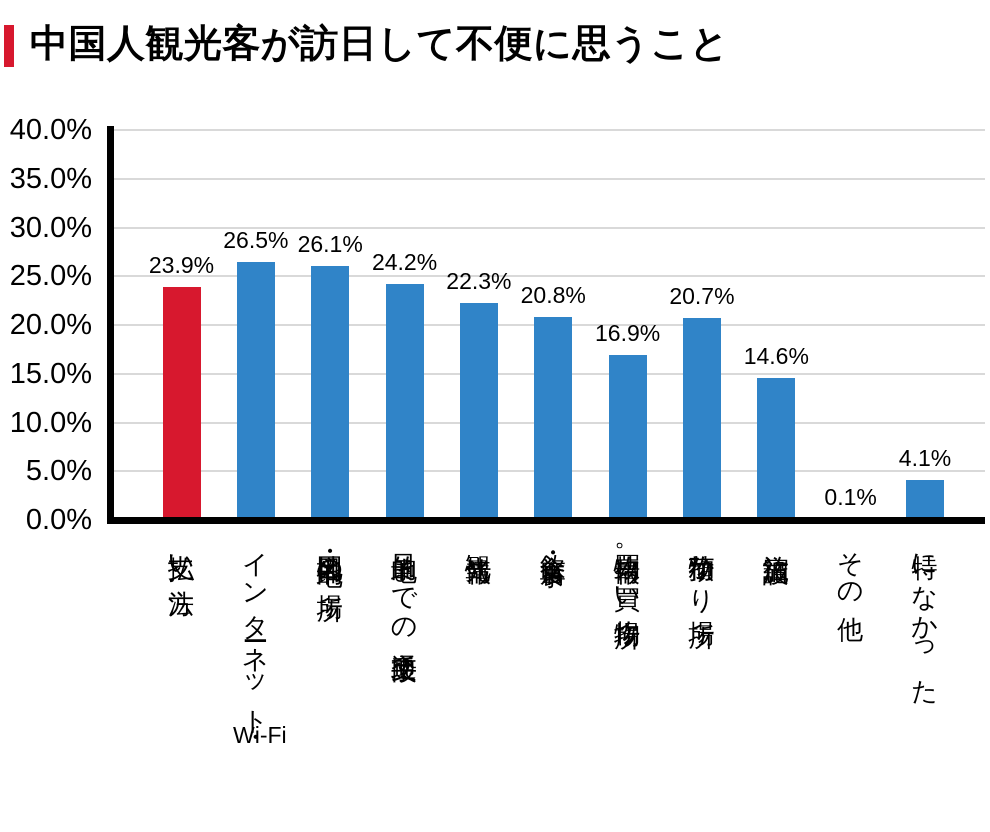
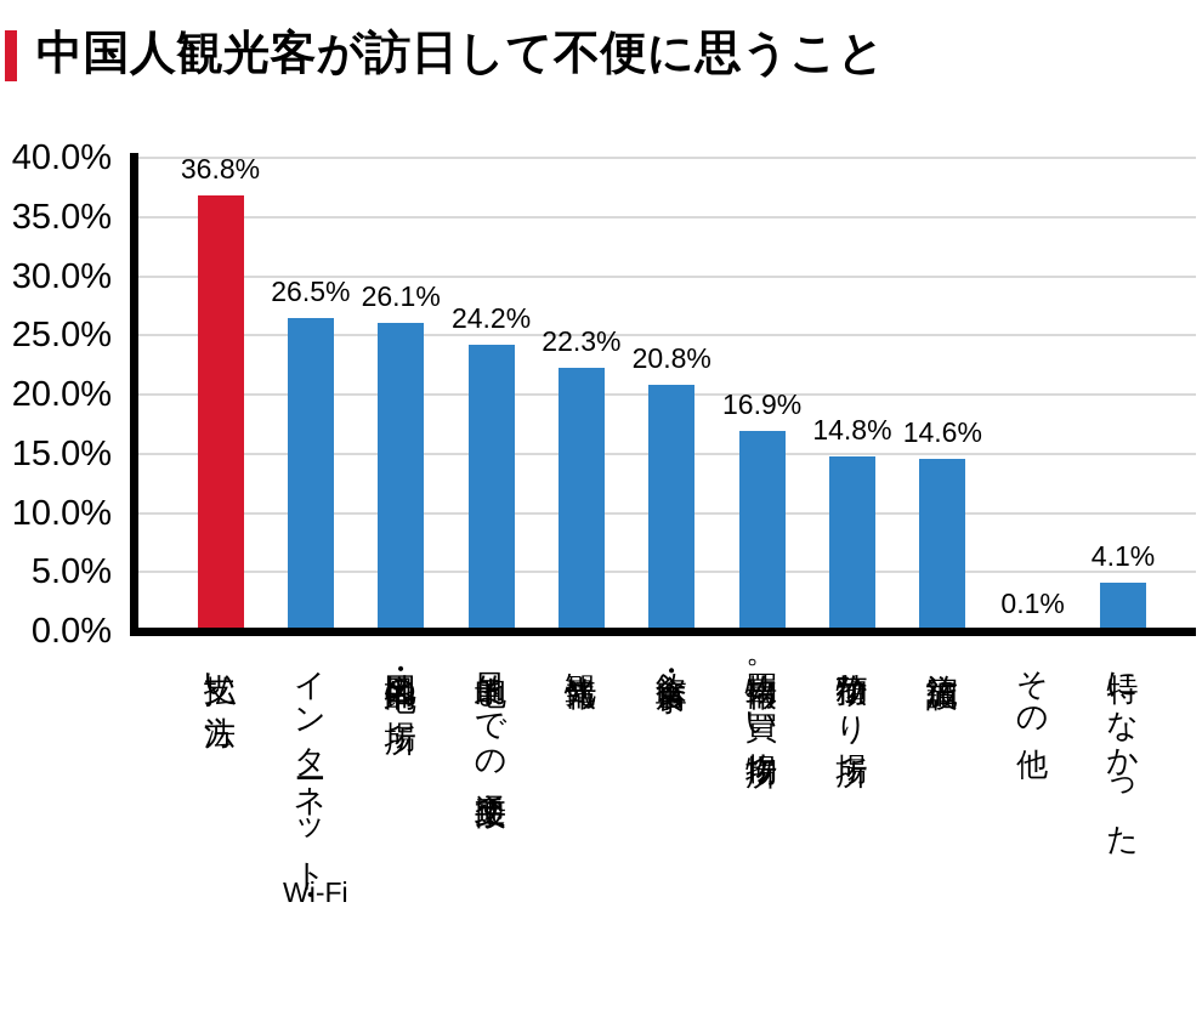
支払い方法: 23.9% -> 36.8%
荷物預かり場所: 20.7% -> 14.8%
